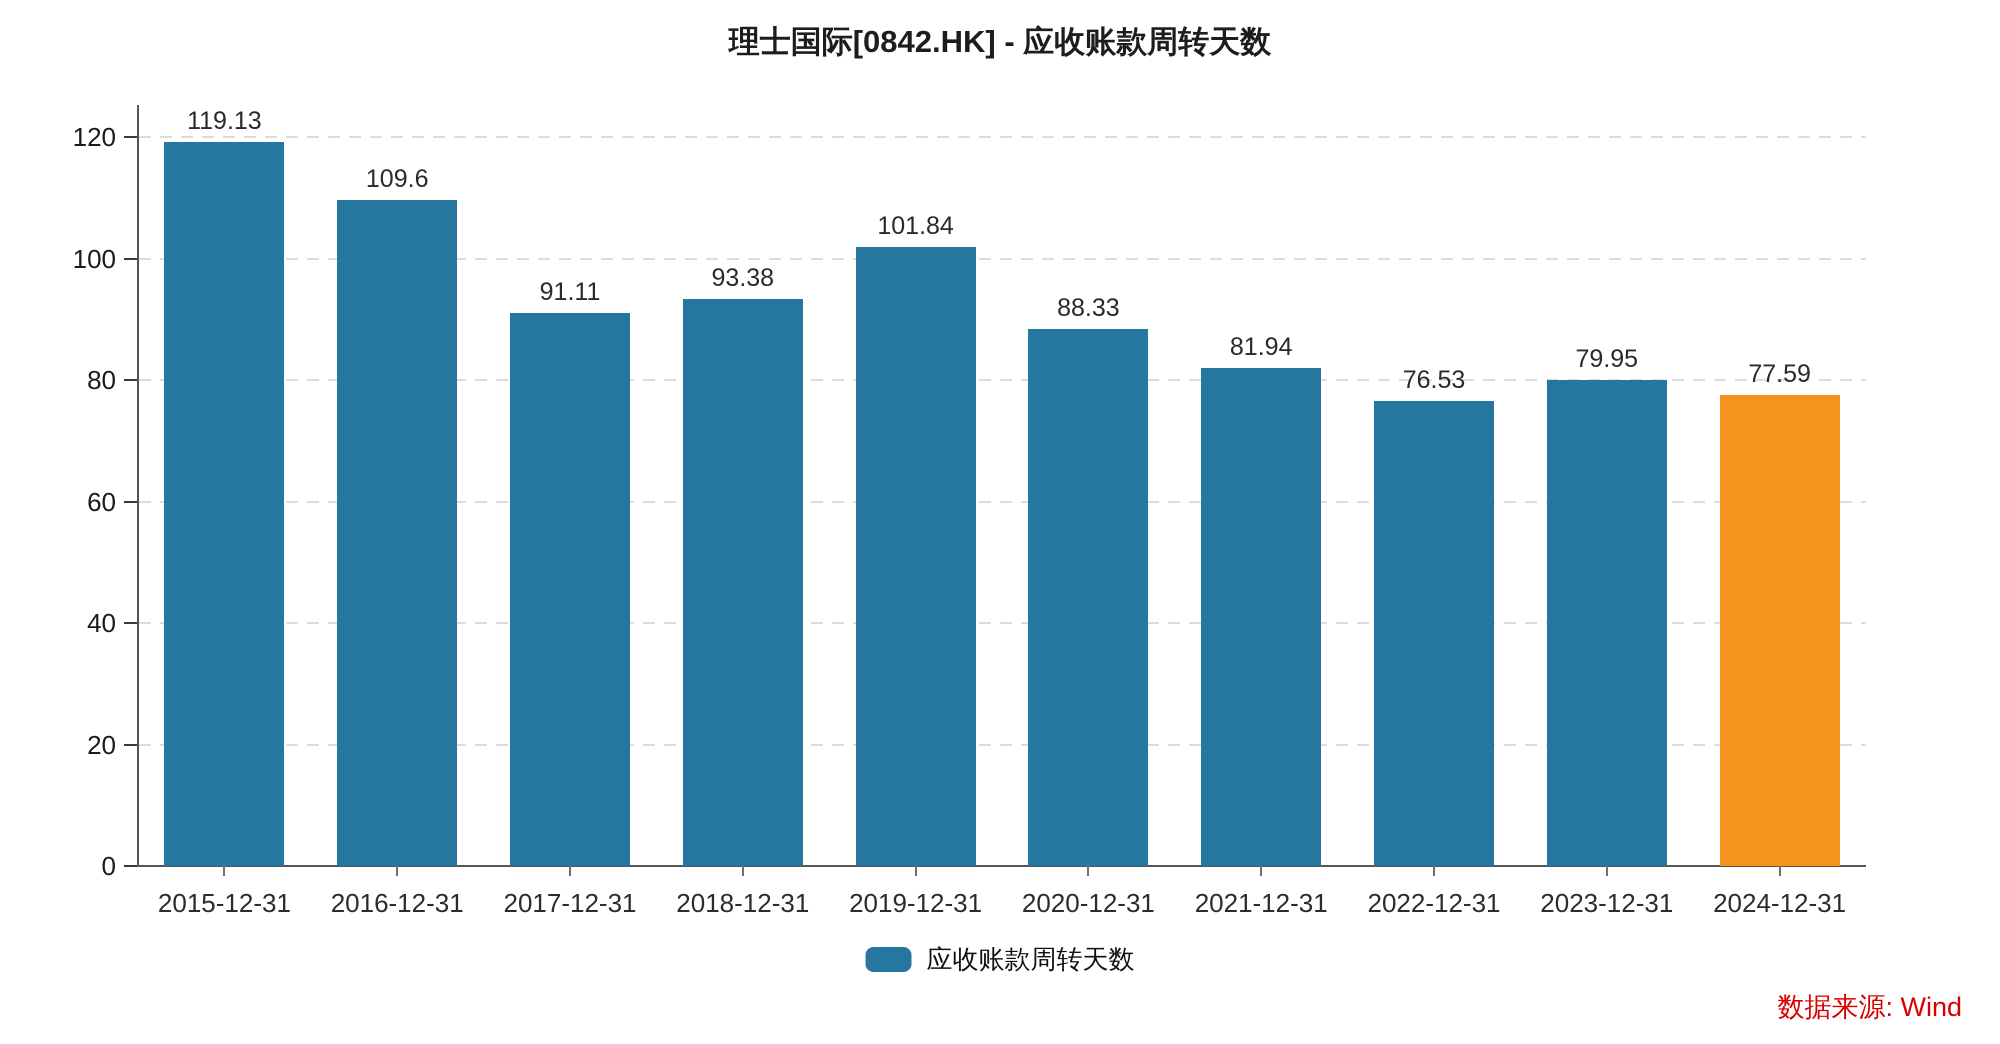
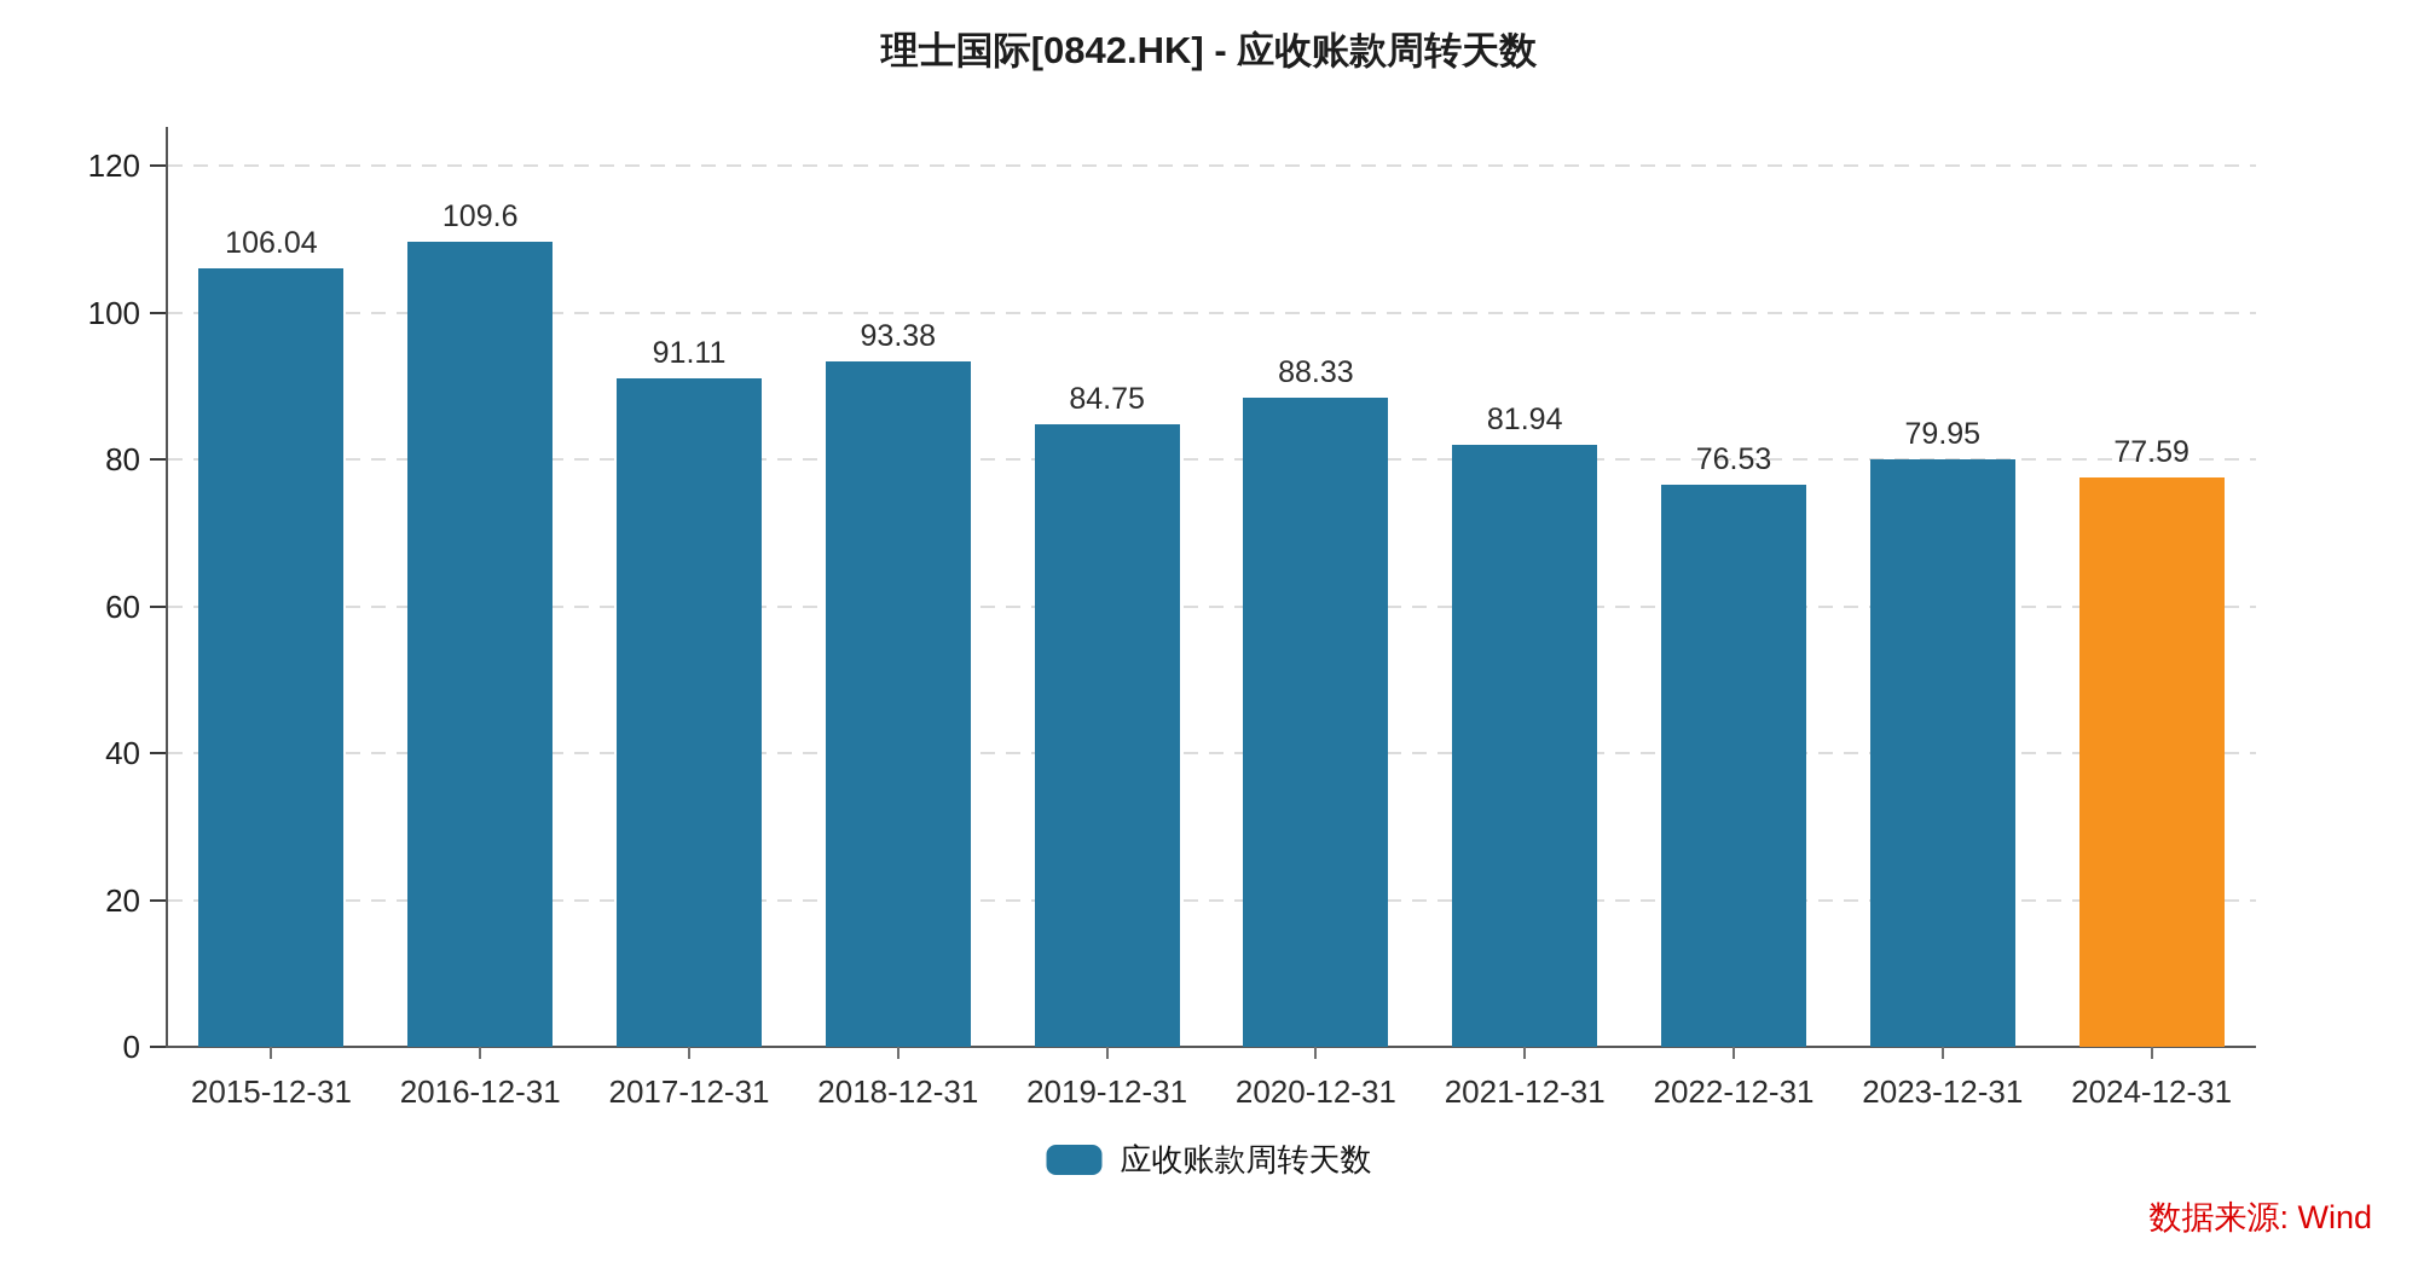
2015-12-31: 119.13 -> 106.04
2019-12-31: 101.84 -> 84.75
